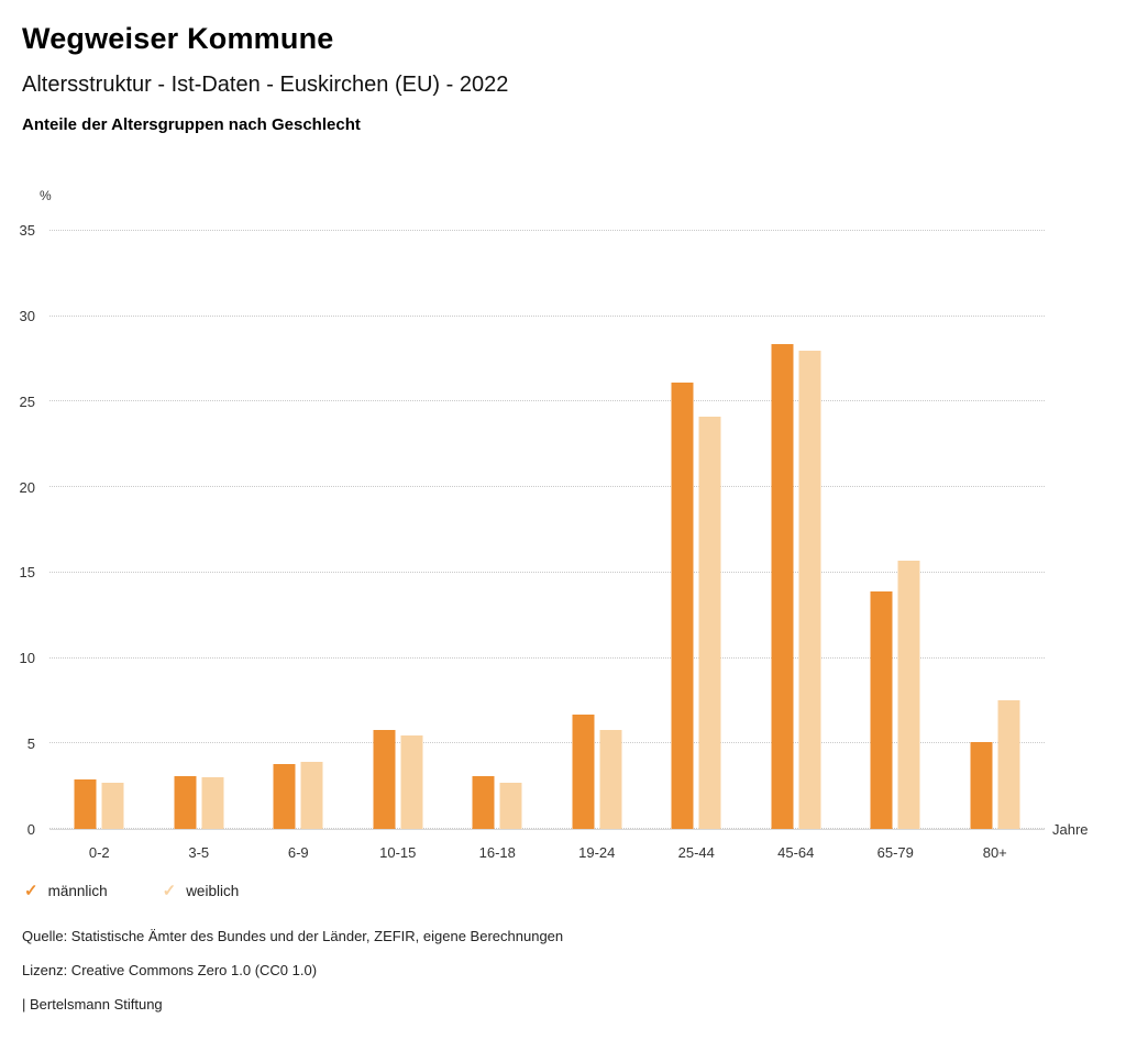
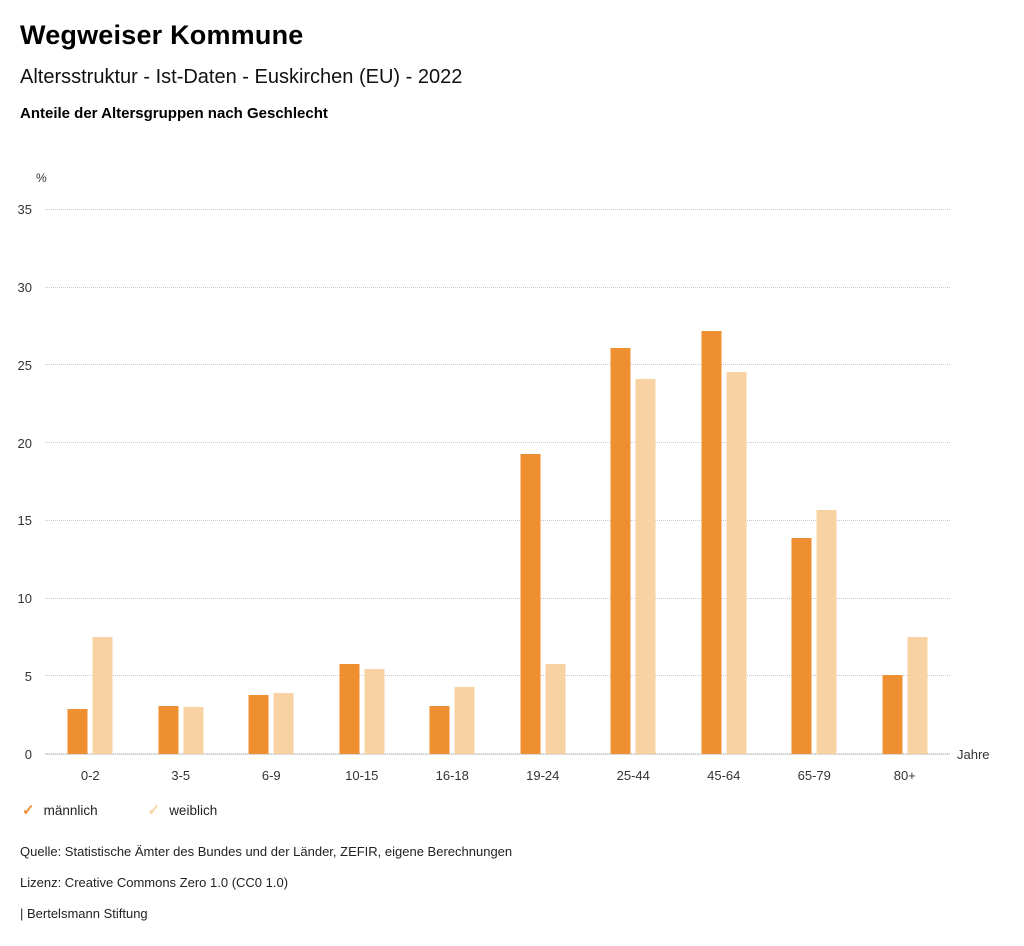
weiblich/0-2: 2.7 -> 7.5
weiblich/16-18: 2.7 -> 4.3
männlich/19-24: 6.7 -> 19.3
männlich/45-64: 28.4 -> 27.2
weiblich/45-64: 28.0 -> 24.6
